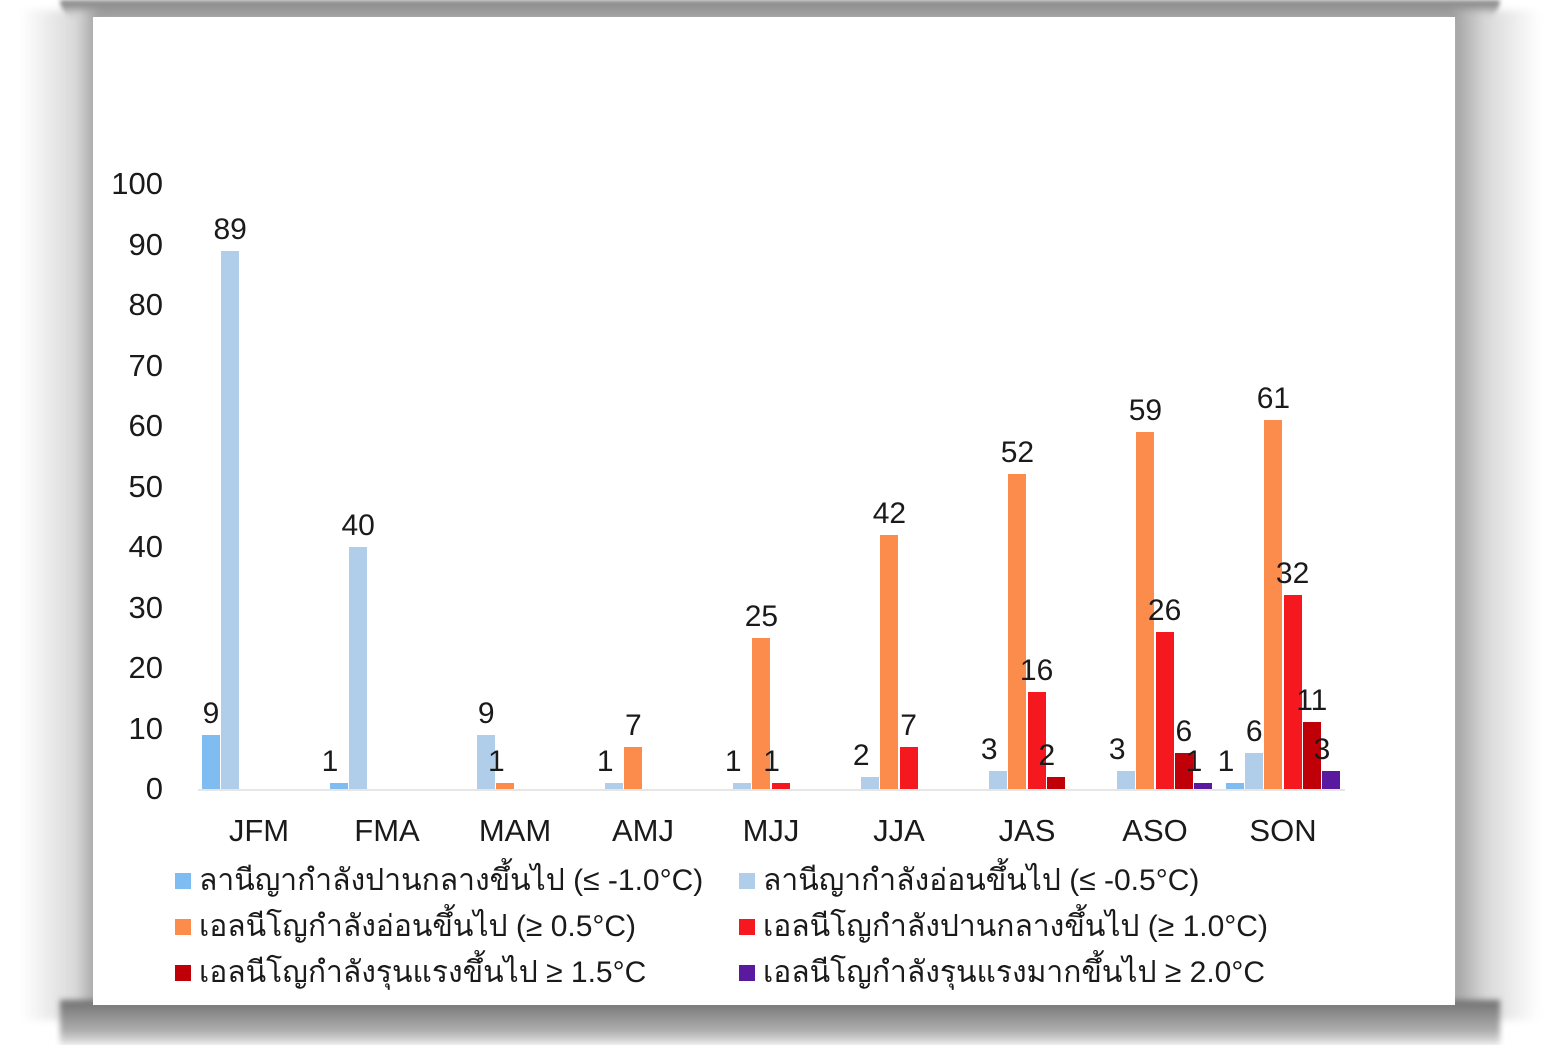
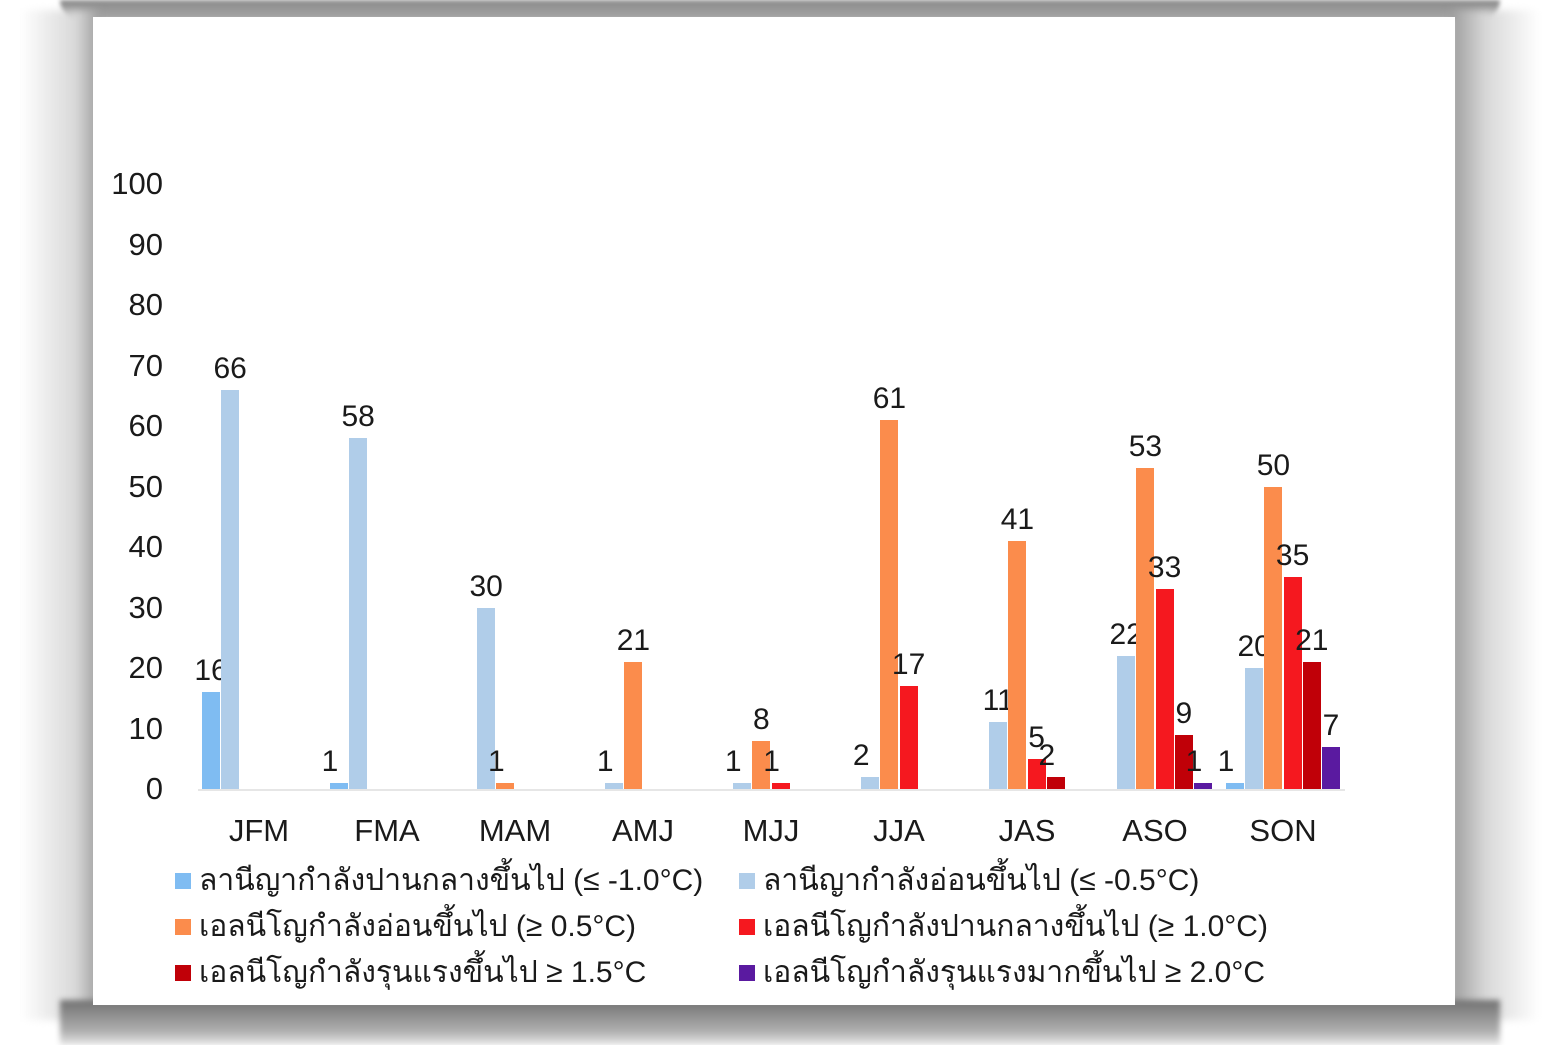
ลานีญากำลังปานกลางขึ้นไป (≤ -1.0°C)/JFM: 9 -> 16
ลานีญากำลังอ่อนขึ้นไป (≤ -0.5°C)/JFM: 89 -> 66
ลานีญากำลังอ่อนขึ้นไป (≤ -0.5°C)/FMA: 40 -> 58
ลานีญากำลังอ่อนขึ้นไป (≤ -0.5°C)/MAM: 9 -> 30
เอลนีโญกำลังอ่อนขึ้นไป (≥ 0.5°C)/AMJ: 7 -> 21
เอลนีโญกำลังอ่อนขึ้นไป (≥ 0.5°C)/MJJ: 25 -> 8
เอลนีโญกำลังอ่อนขึ้นไป (≥ 0.5°C)/JJA: 42 -> 61
เอลนีโญกำลังปานกลางขึ้นไป (≥ 1.0°C)/JJA: 7 -> 17
ลานีญากำลังอ่อนขึ้นไป (≤ -0.5°C)/JAS: 3 -> 11
เอลนีโญกำลังอ่อนขึ้นไป (≥ 0.5°C)/JAS: 52 -> 41
เอลนีโญกำลังปานกลางขึ้นไป (≥ 1.0°C)/JAS: 16 -> 5
ลานีญากำลังอ่อนขึ้นไป (≤ -0.5°C)/ASO: 3 -> 22
เอลนีโญกำลังอ่อนขึ้นไป (≥ 0.5°C)/ASO: 59 -> 53
เอลนีโญกำลังปานกลางขึ้นไป (≥ 1.0°C)/ASO: 26 -> 33
เอลนีโญกำลังรุนแรงขึ้นไป ≥ 1.5°C/ASO: 6 -> 9
ลานีญากำลังอ่อนขึ้นไป (≤ -0.5°C)/SON: 6 -> 20
เอลนีโญกำลังอ่อนขึ้นไป (≥ 0.5°C)/SON: 61 -> 50
เอลนีโญกำลังปานกลางขึ้นไป (≥ 1.0°C)/SON: 32 -> 35
เอลนีโญกำลังรุนแรงขึ้นไป ≥ 1.5°C/SON: 11 -> 21
เอลนีโญกำลังรุนแรงมากขึ้นไป ≥ 2.0°C/SON: 3 -> 7
